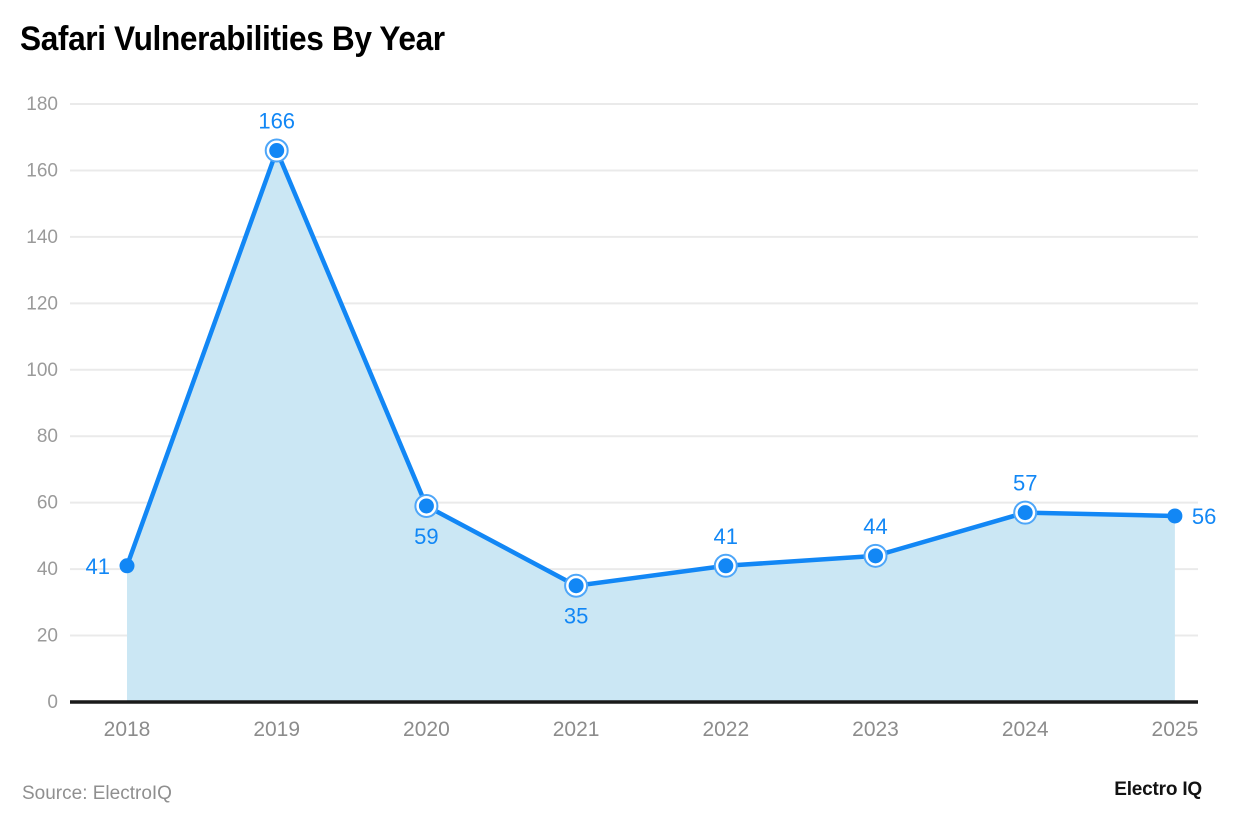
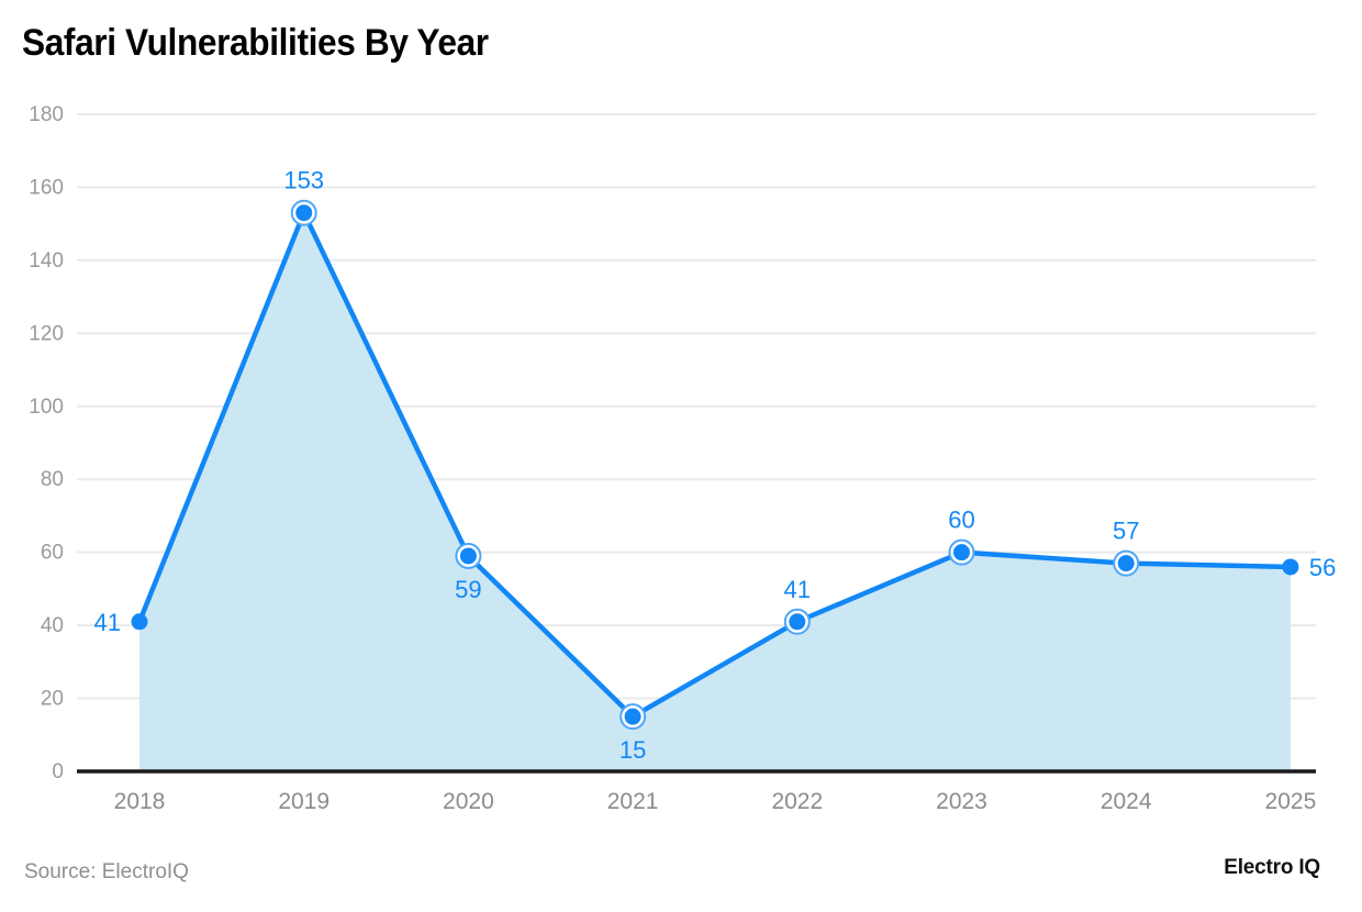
2019: 166 -> 153
2021: 35 -> 15
2023: 44 -> 60
